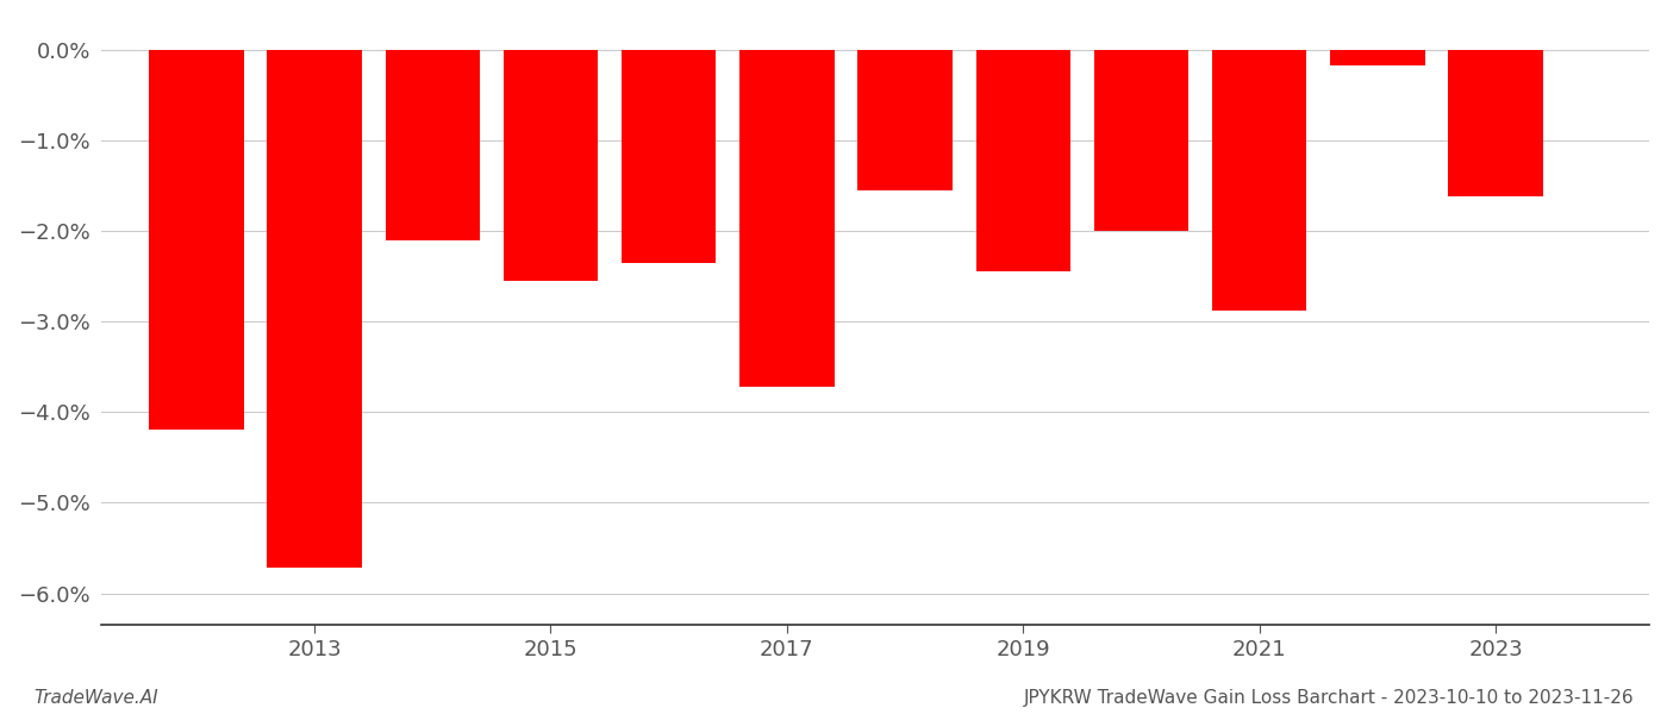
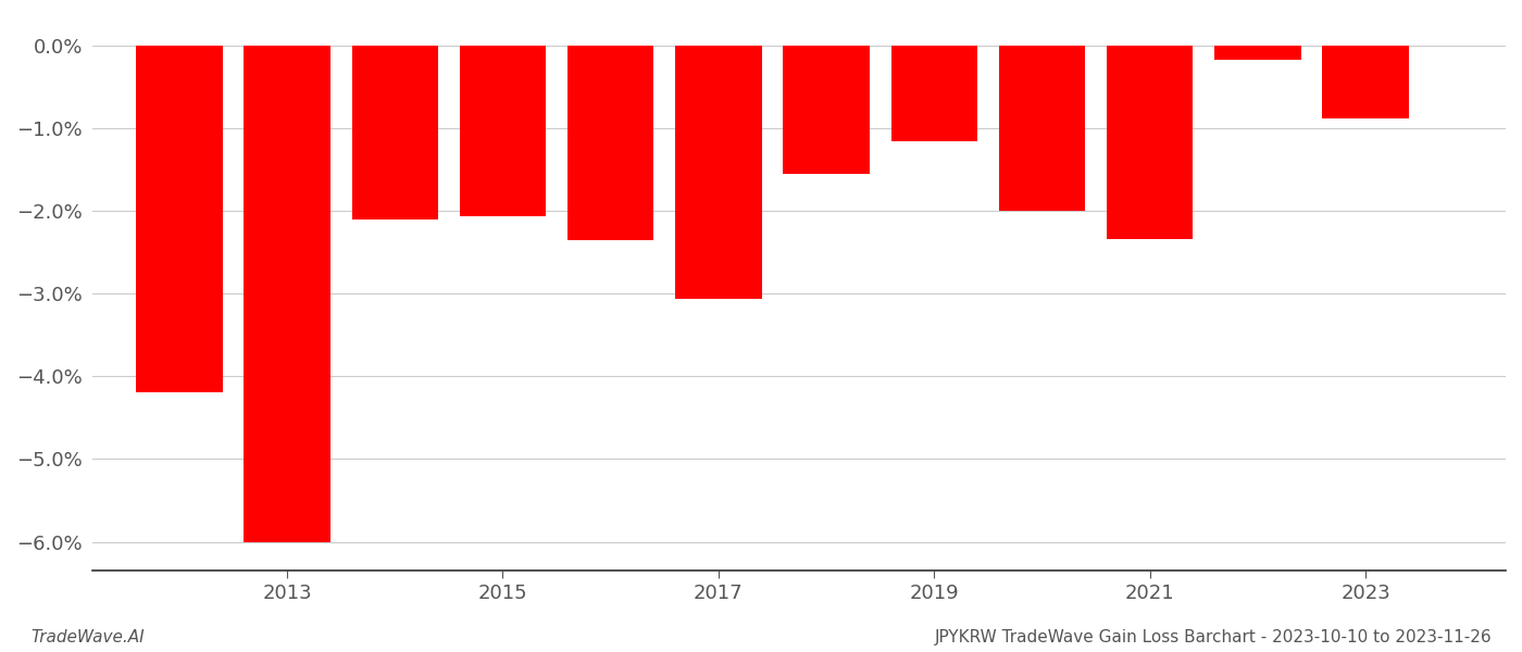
2013: -5.72% -> -6.00%
2015: -2.55% -> -2.06%
2017: -3.72% -> -3.06%
2019: -2.45% -> -1.16%
2021: -2.88% -> -2.34%
2023: -1.62% -> -0.88%
